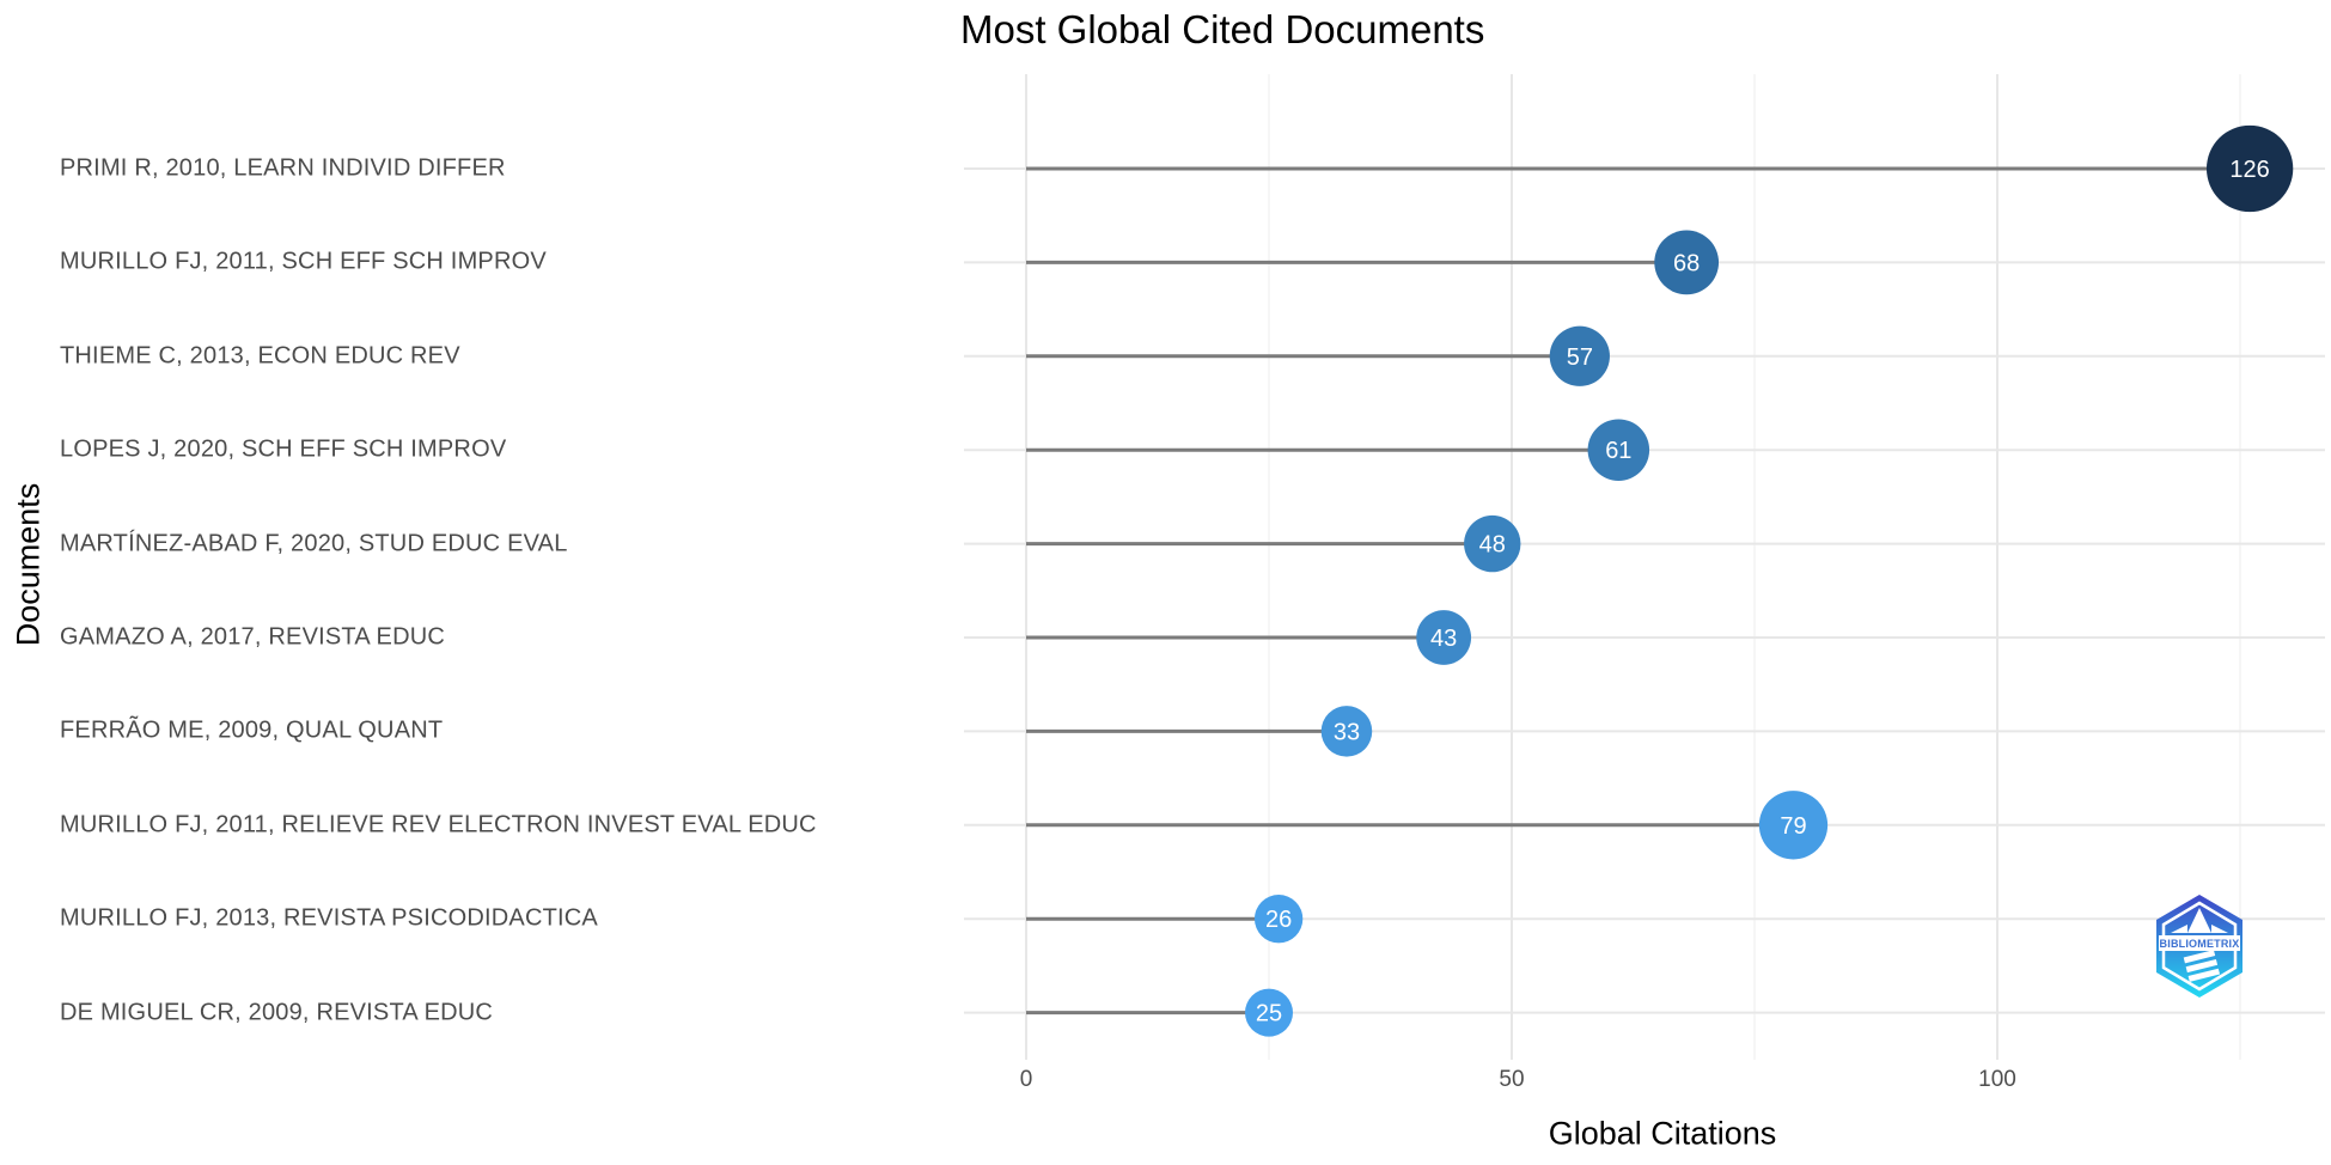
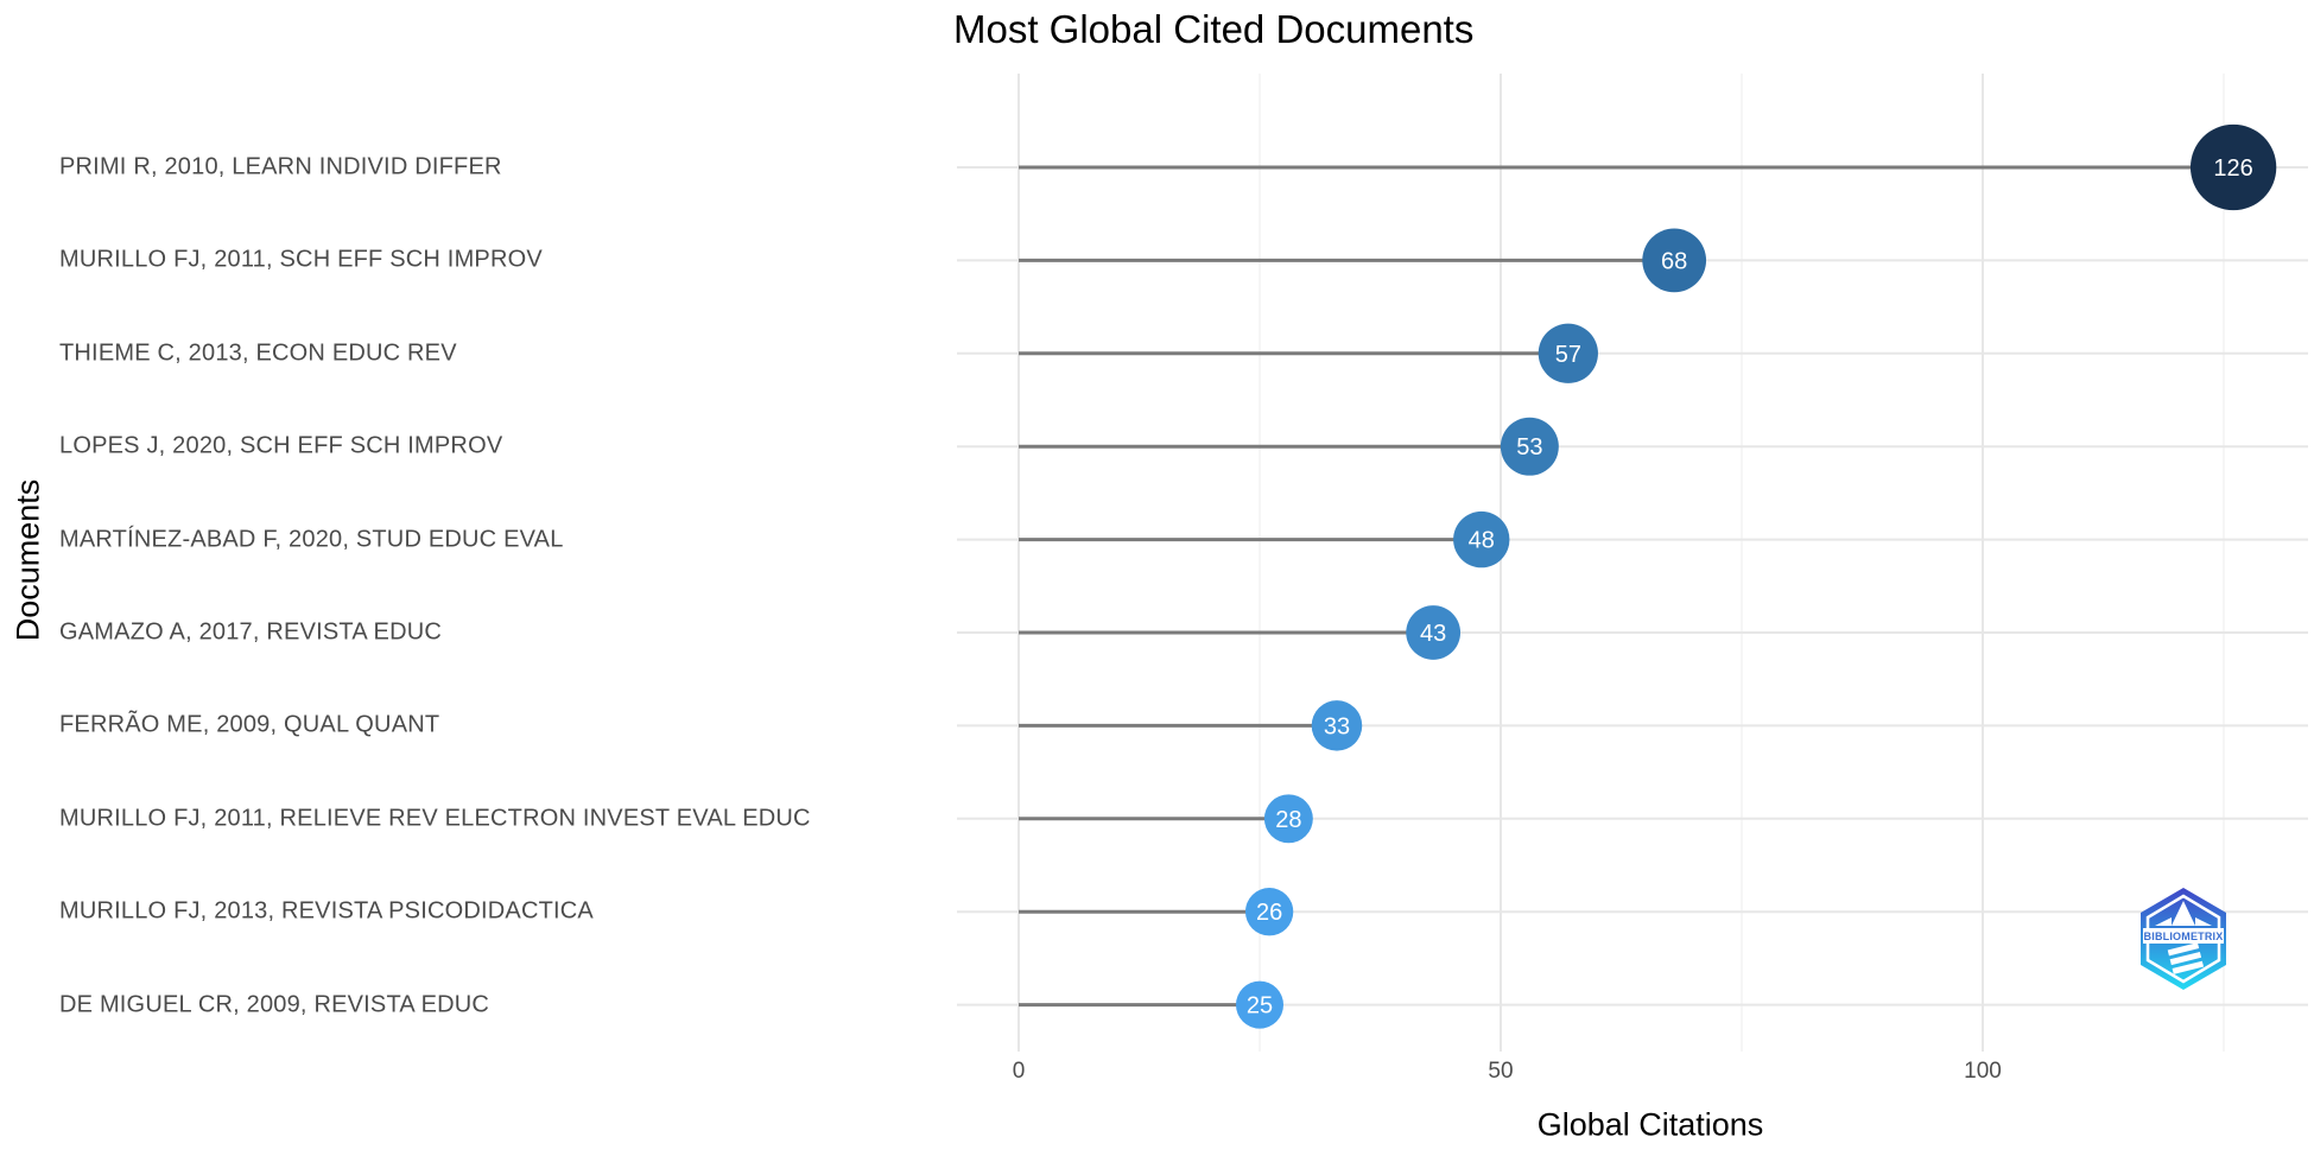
LOPES J, 2020, SCH EFF SCH IMPROV: 61 -> 53
MURILLO FJ, 2011, RELIEVE REV ELECTRON INVEST EVAL EDUC: 79 -> 28
